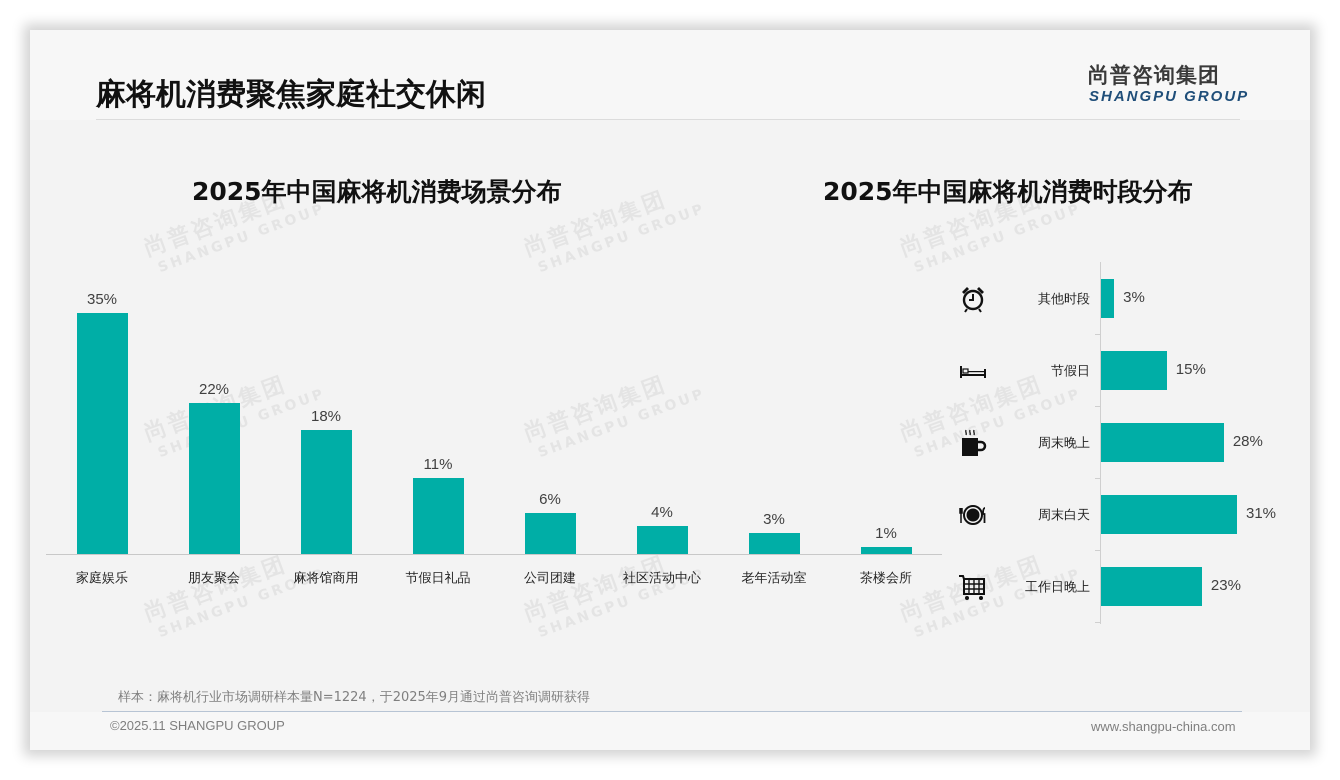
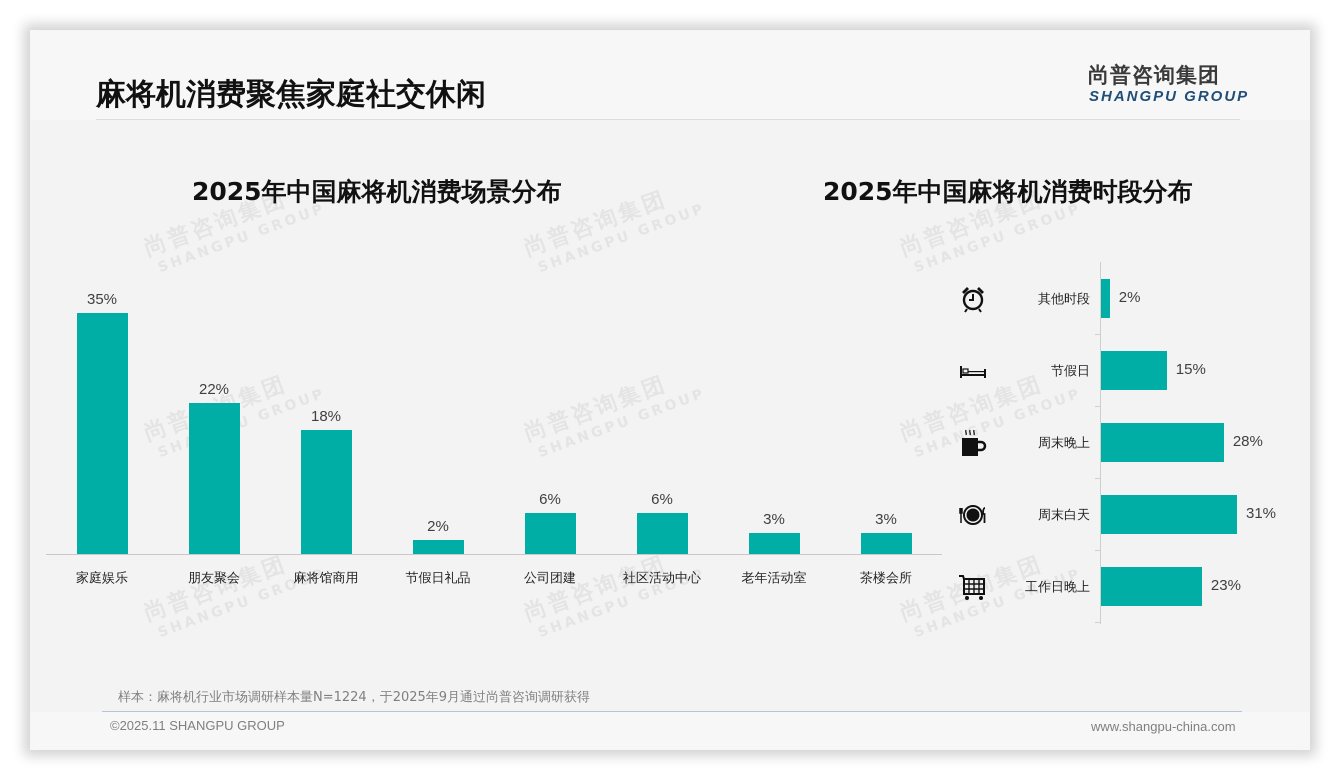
2025年中国麻将机消费场景分布/节假日礼品: 11% -> 2%
2025年中国麻将机消费场景分布/社区活动中心: 4% -> 6%
2025年中国麻将机消费场景分布/茶楼会所: 1% -> 3%
2025年中国麻将机消费时段分布/其他时段: 3% -> 2%
